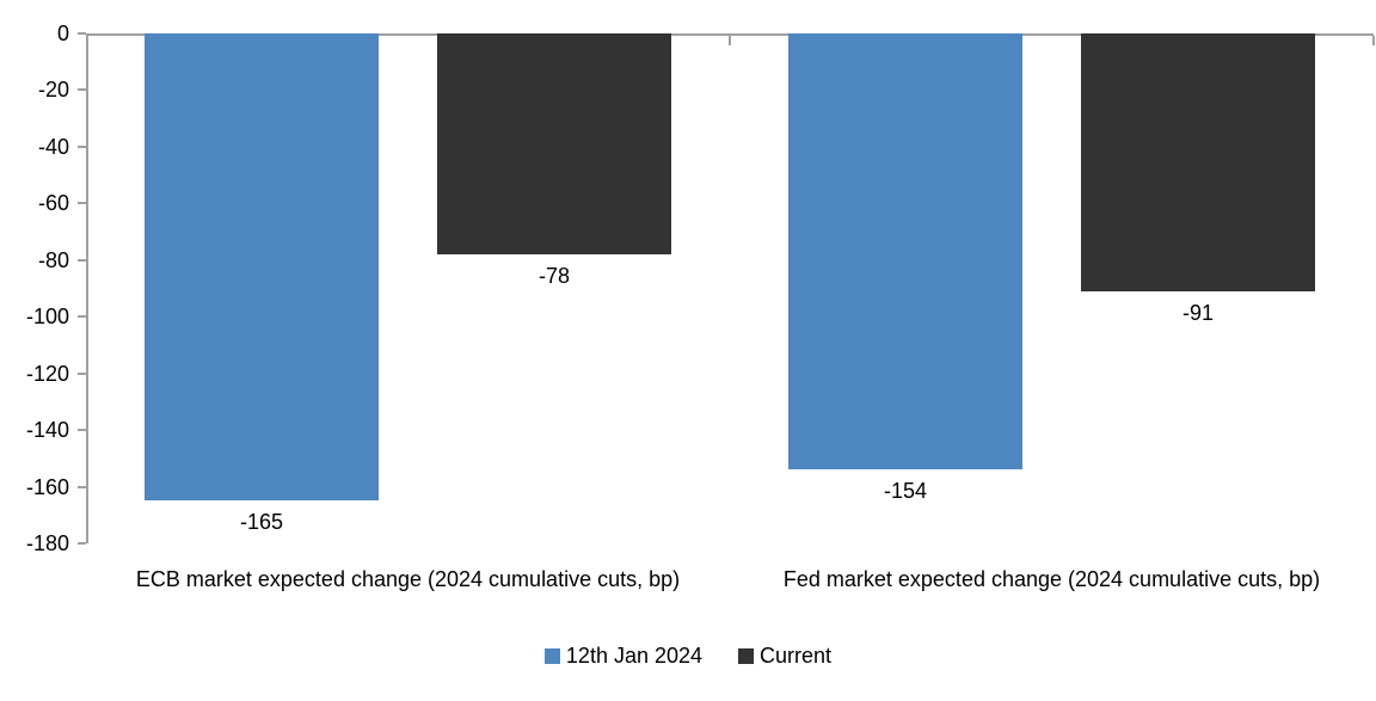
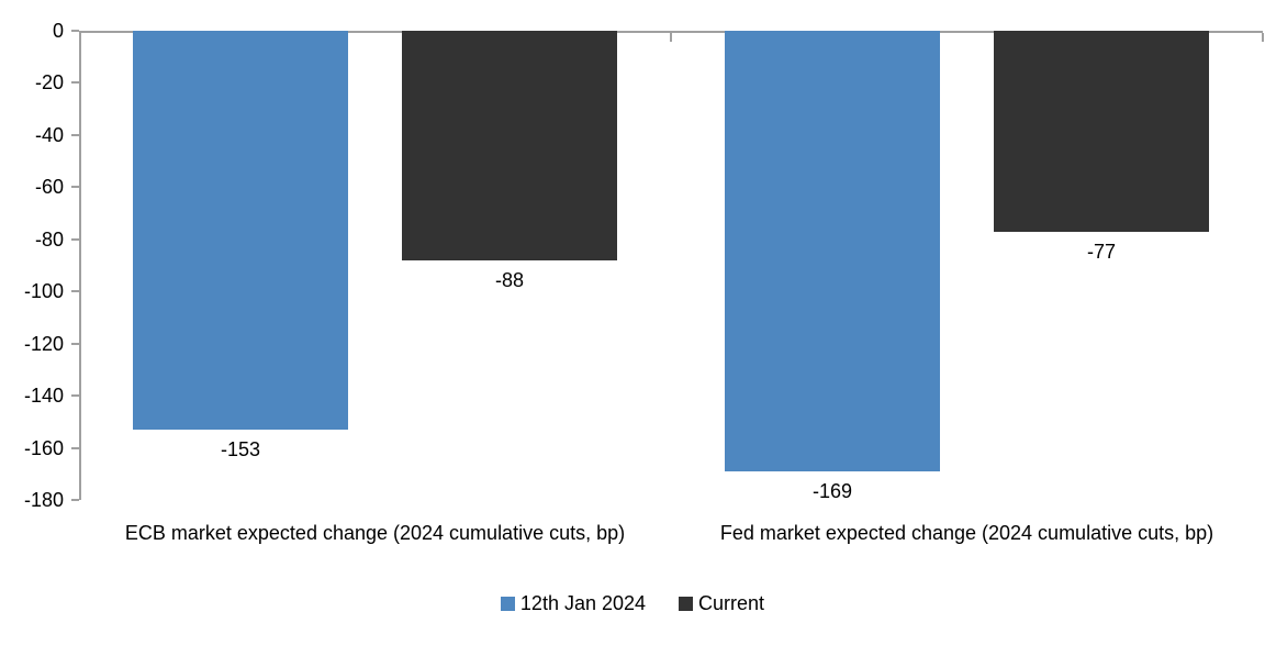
12th Jan 2024/ECB market expected change (2024 cumulative cuts, bp): -165 -> -153
Current/ECB market expected change (2024 cumulative cuts, bp): -78 -> -88
12th Jan 2024/Fed market expected change (2024 cumulative cuts, bp): -154 -> -169
Current/Fed market expected change (2024 cumulative cuts, bp): -91 -> -77
